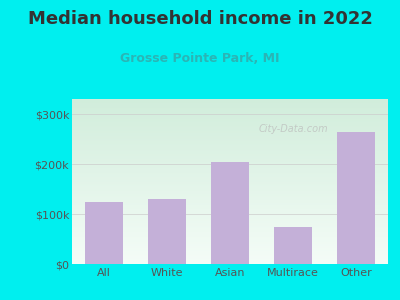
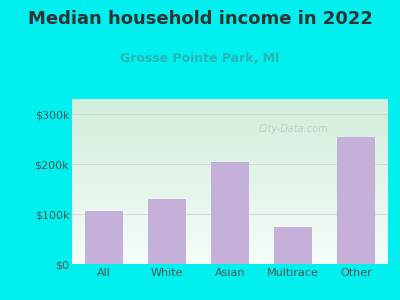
All: $125k -> $106k
Other: $265k -> $254k
